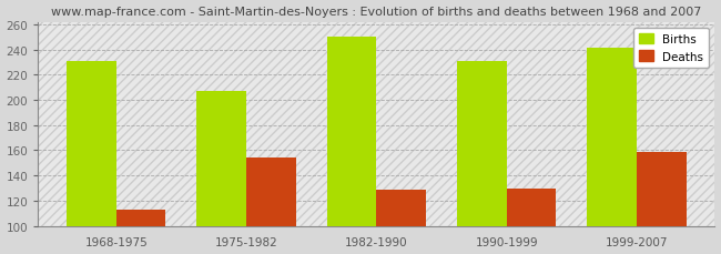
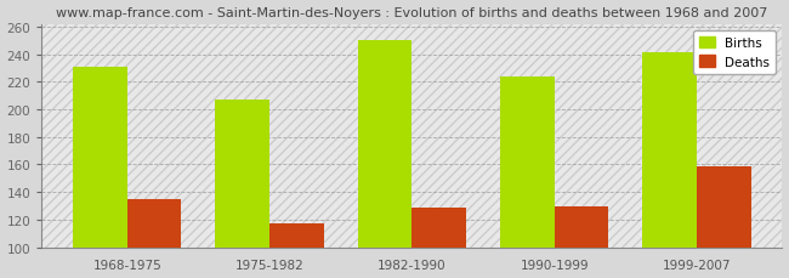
Deaths/1968-1975: 113 -> 135
Deaths/1975-1982: 154 -> 117
Births/1990-1999: 231 -> 224
